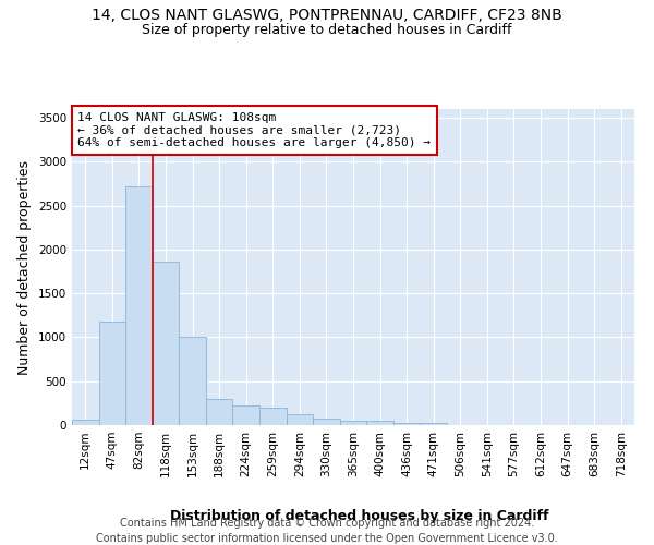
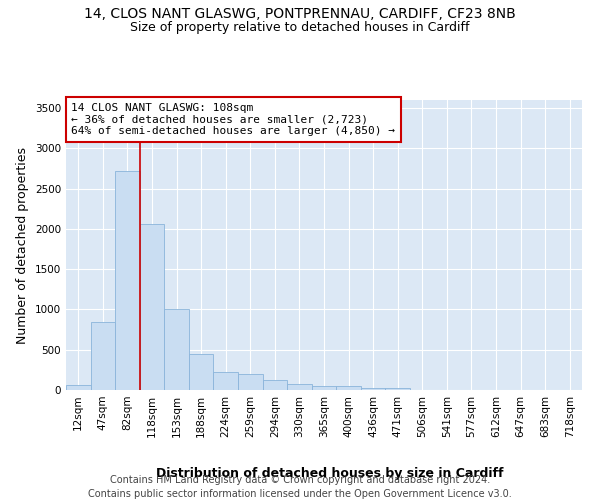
47sqm: 1180 -> 850
118sqm: 1860 -> 2060
188sqm: 300 -> 450
